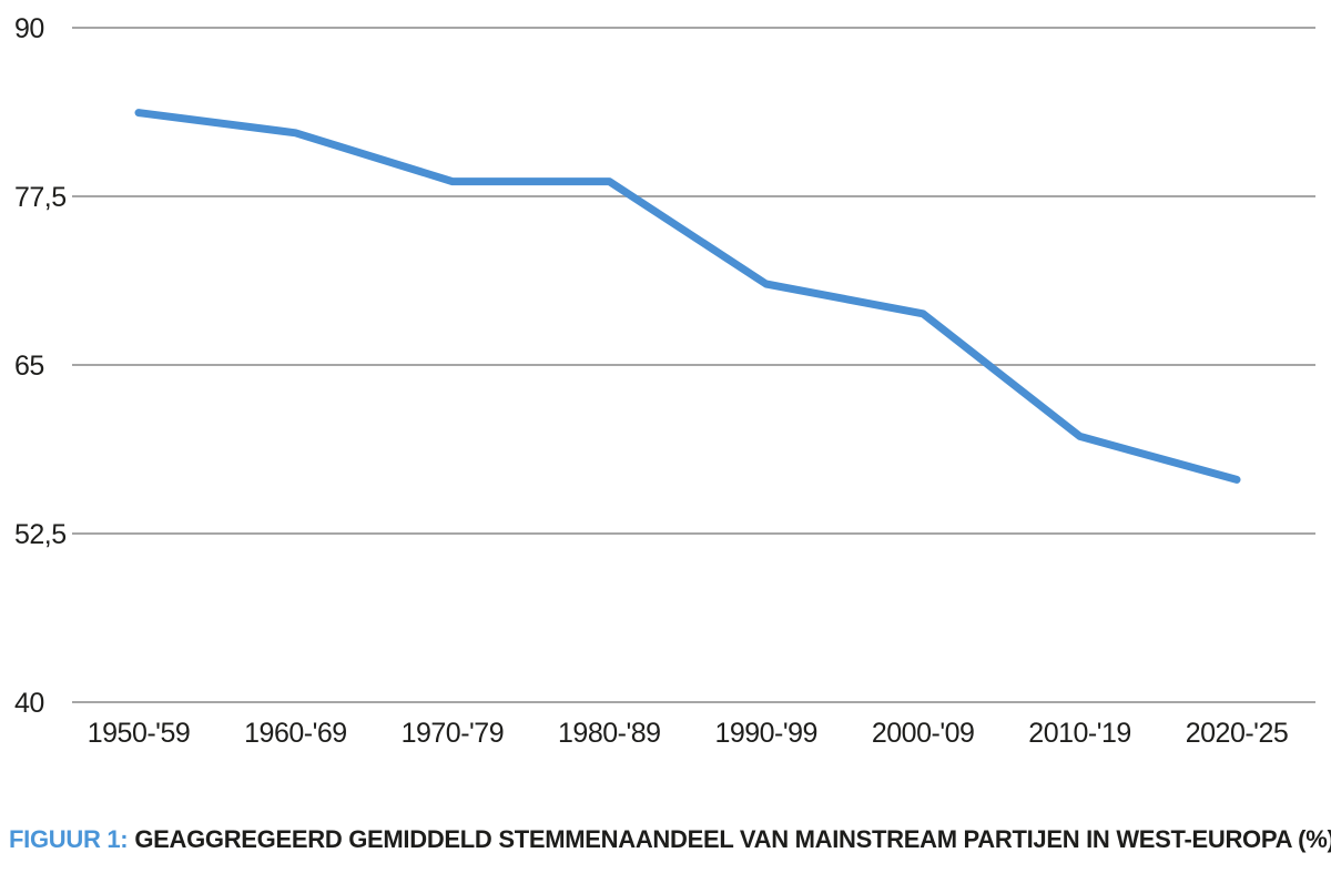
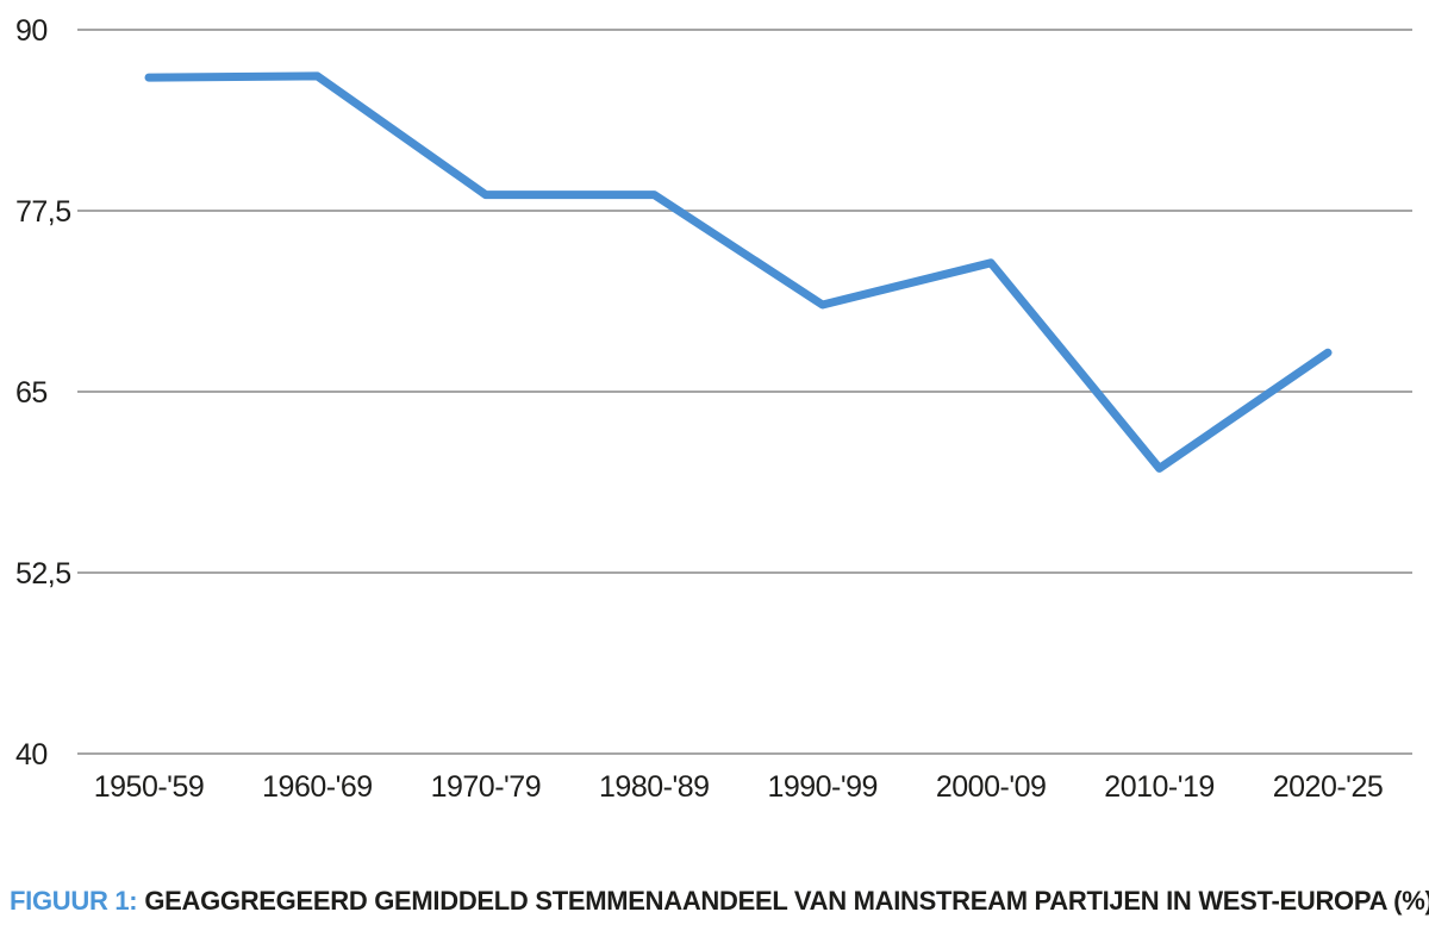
1950-'59: 83.7 -> 86.7
1960-'69: 82.2 -> 86.8
2000-'09: 68.8 -> 73.9
2020-'25: 56.5 -> 67.7
